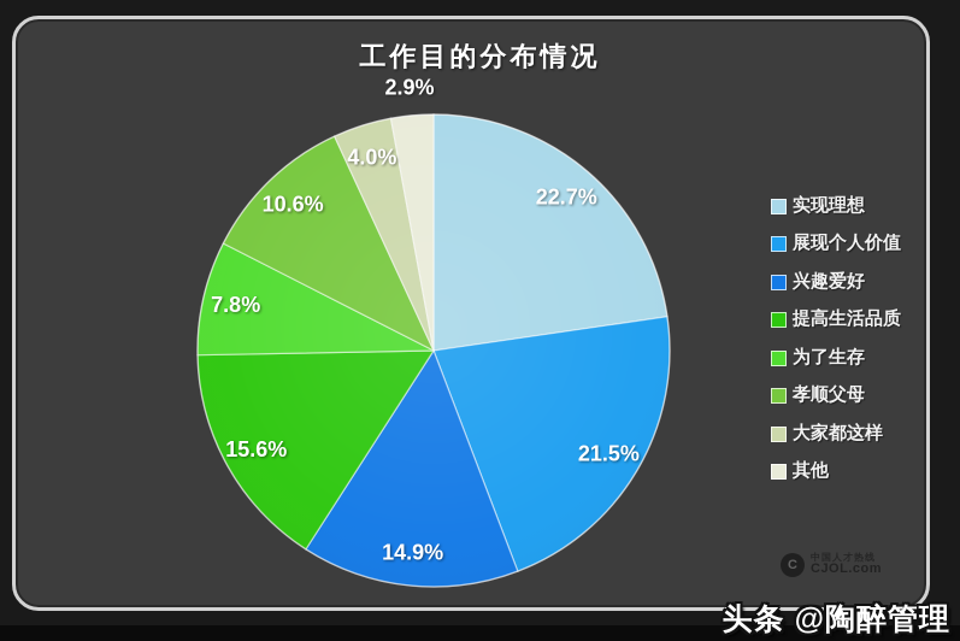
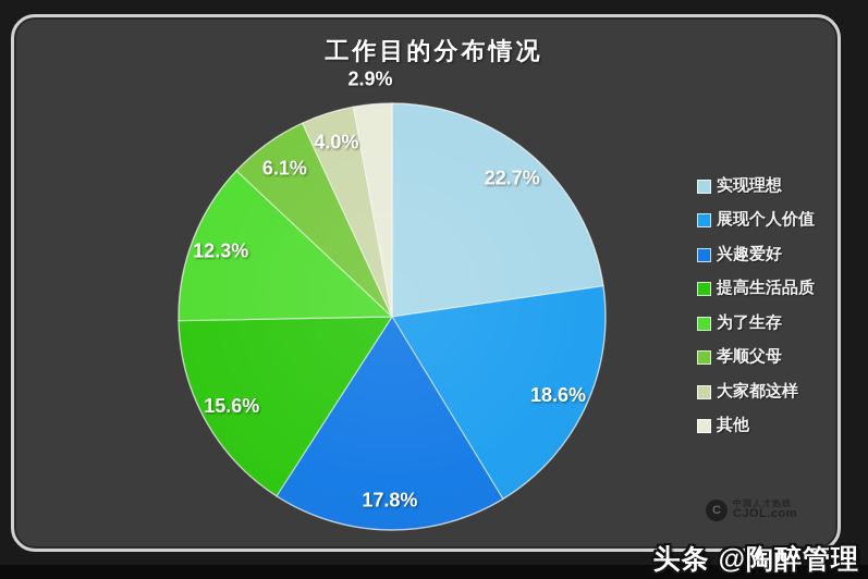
展现个人价值: 21.5% -> 18.6%
兴趣爱好: 14.9% -> 17.8%
为了生存: 7.8% -> 12.3%
孝顺父母: 10.6% -> 6.1%
